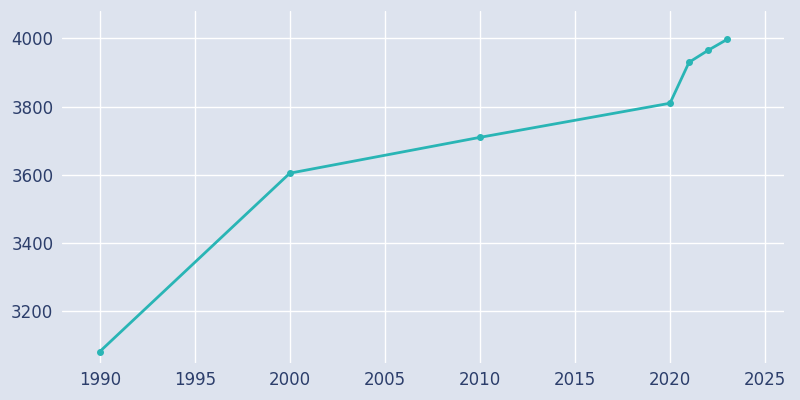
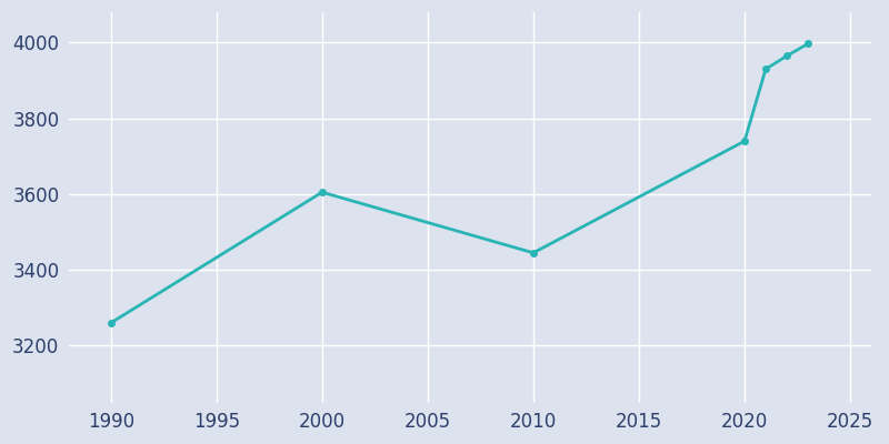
1990: 3082 -> 3260
2010: 3710 -> 3445
2020: 3810 -> 3740
